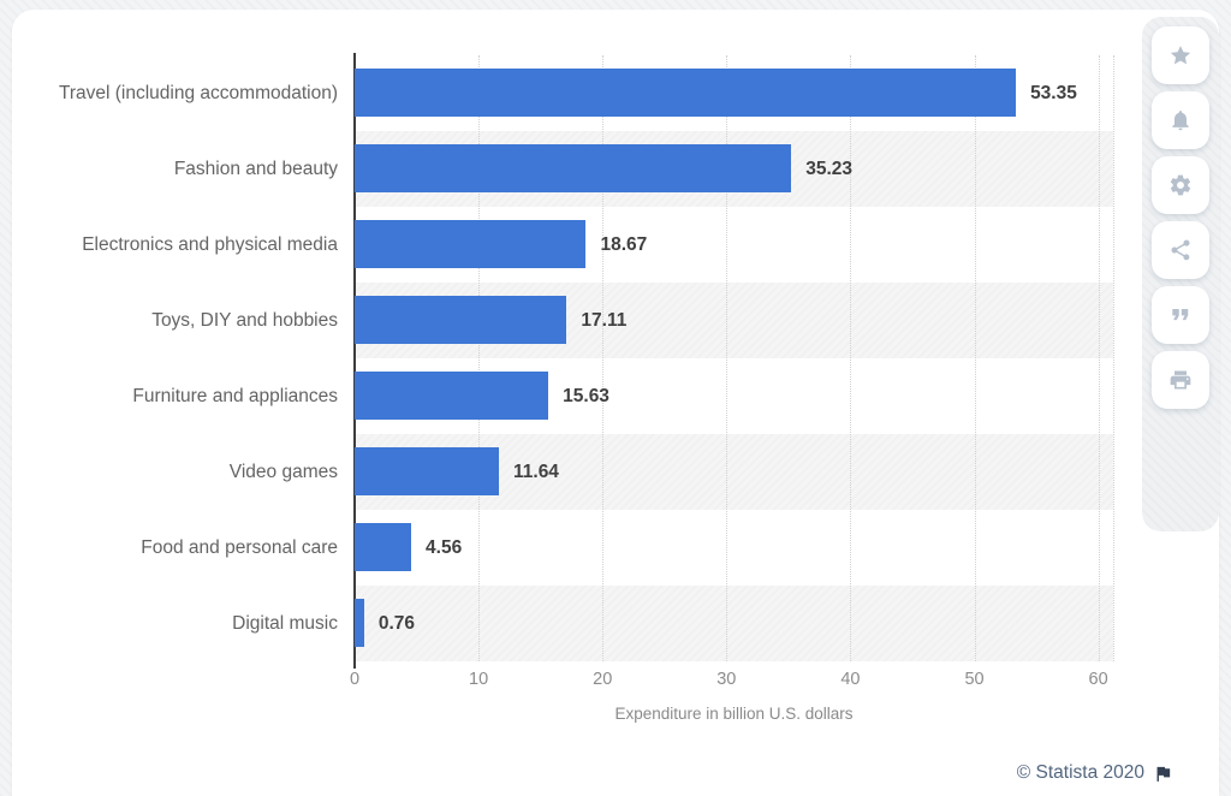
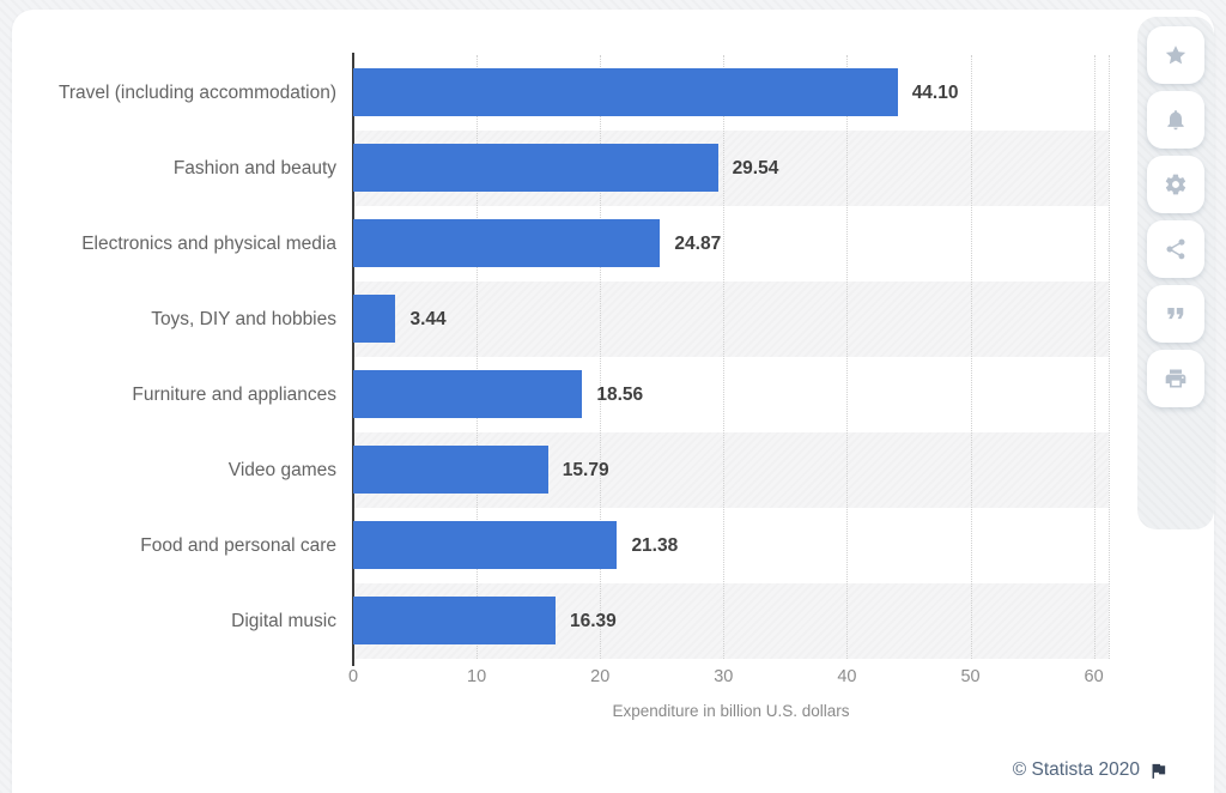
Travel (including accommodation): 53.35 -> 44.10
Fashion and beauty: 35.23 -> 29.54
Electronics and physical media: 18.67 -> 24.87
Toys, DIY and hobbies: 17.11 -> 3.44
Furniture and appliances: 15.63 -> 18.56
Video games: 11.64 -> 15.79
Food and personal care: 4.56 -> 21.38
Digital music: 0.76 -> 16.39
